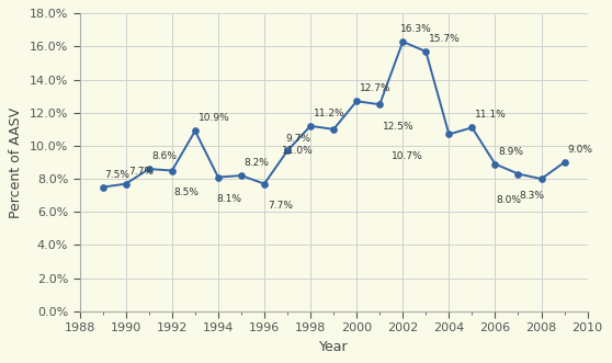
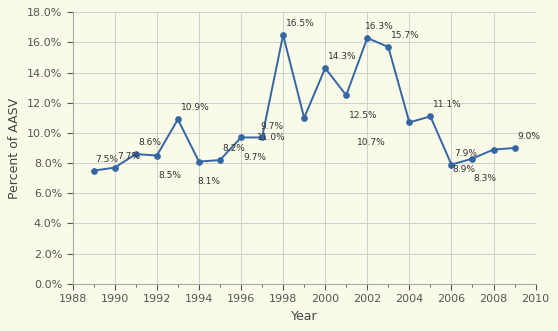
1996: 7.7% -> 9.7%
1998: 11.2% -> 16.5%
2000: 12.7% -> 14.3%
2006: 8.9% -> 7.9%
2008: 8.0% -> 8.9%
